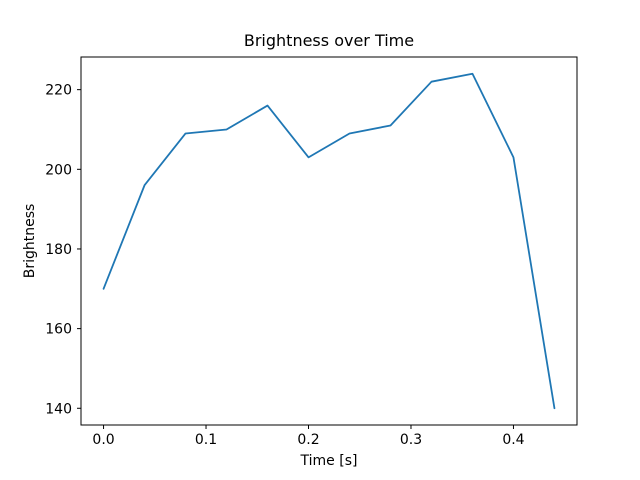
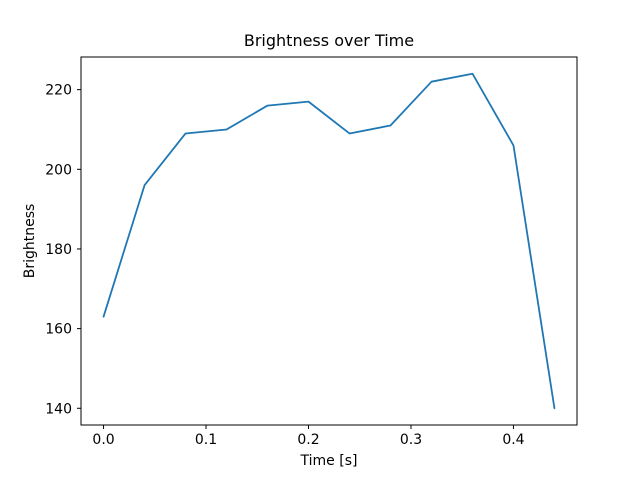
0.0: 170 -> 163
0.2: 203 -> 217
0.4: 203 -> 206
